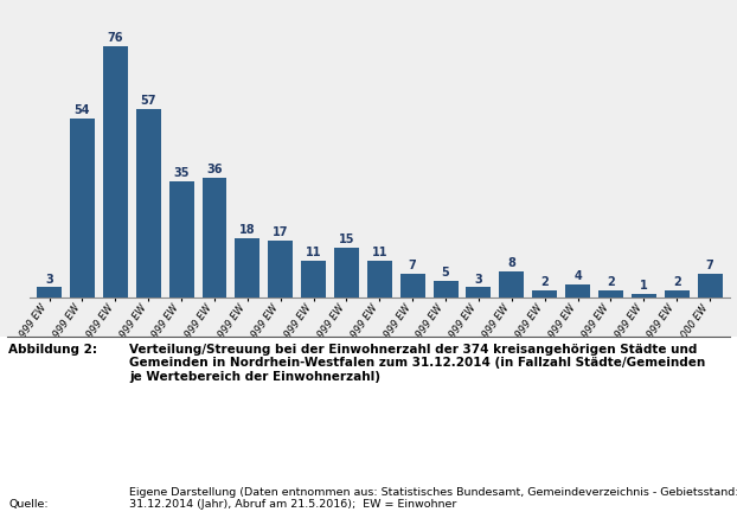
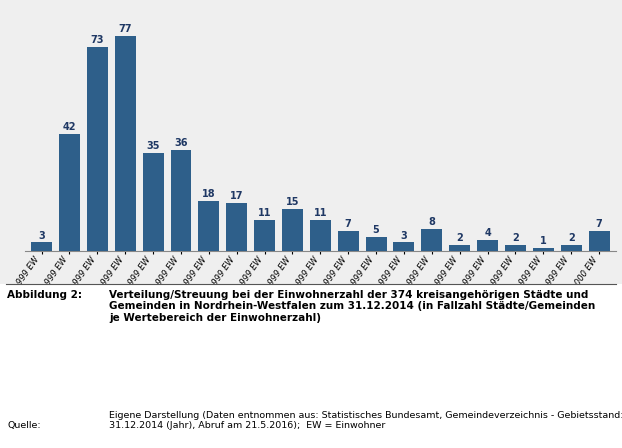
5.000 bis 9.999 EW: 54 -> 42
10.000 bis 14.999 EW: 76 -> 73
15.000 bis 19.999 EW: 57 -> 77
